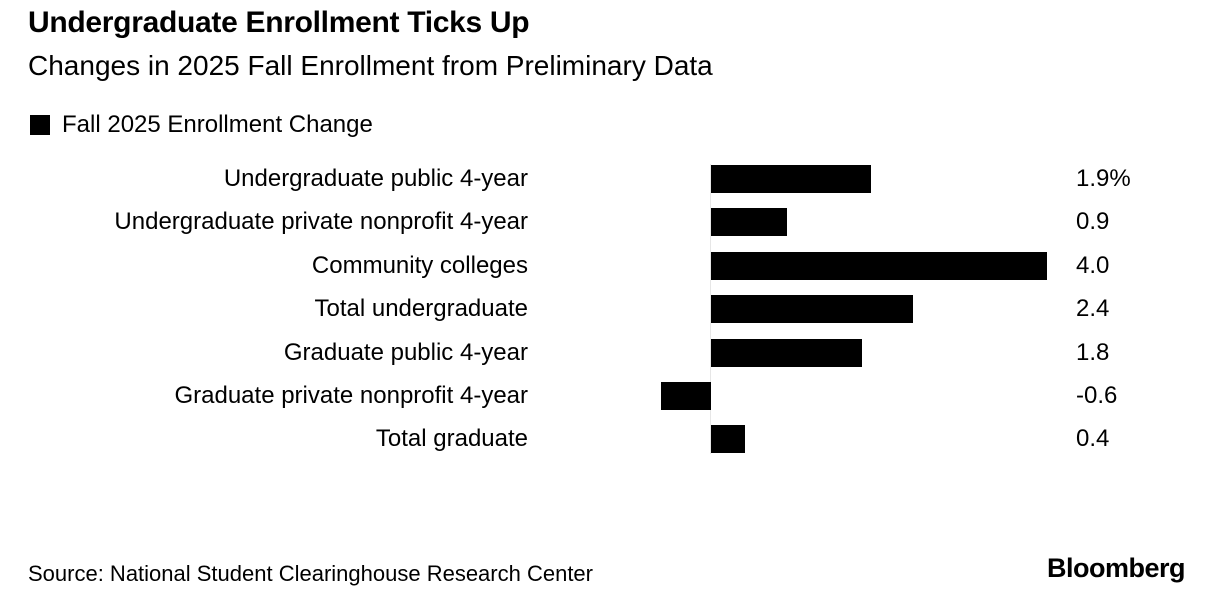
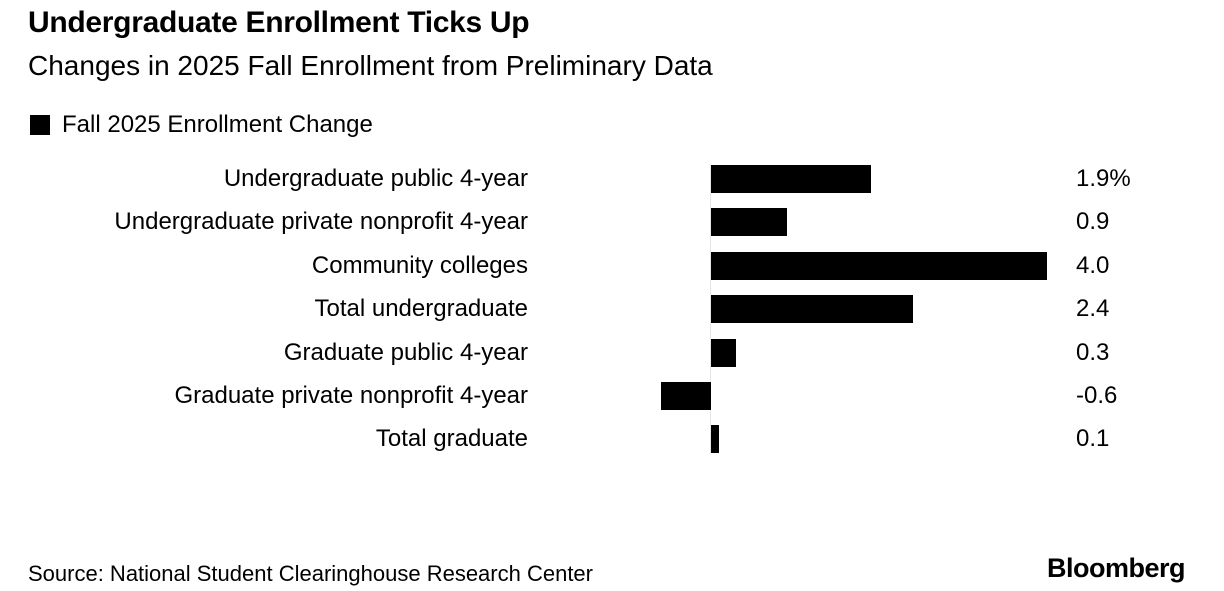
Graduate public 4-year: 1.8 -> 0.3
Total graduate: 0.4 -> 0.1
